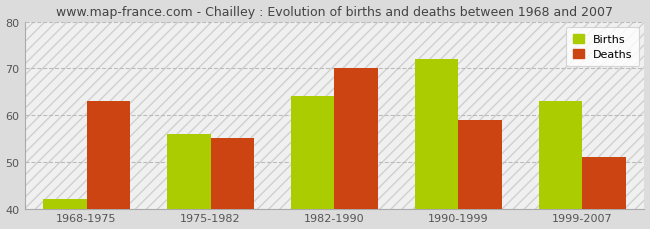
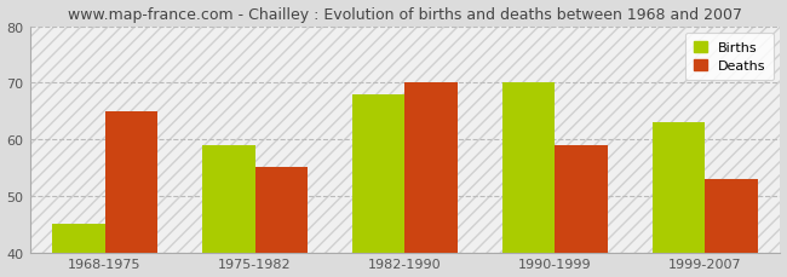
Births/1968-1975: 42 -> 45
Deaths/1968-1975: 63 -> 65
Births/1975-1982: 56 -> 59
Births/1982-1990: 64 -> 68
Births/1990-1999: 72 -> 70
Deaths/1999-2007: 51 -> 53
